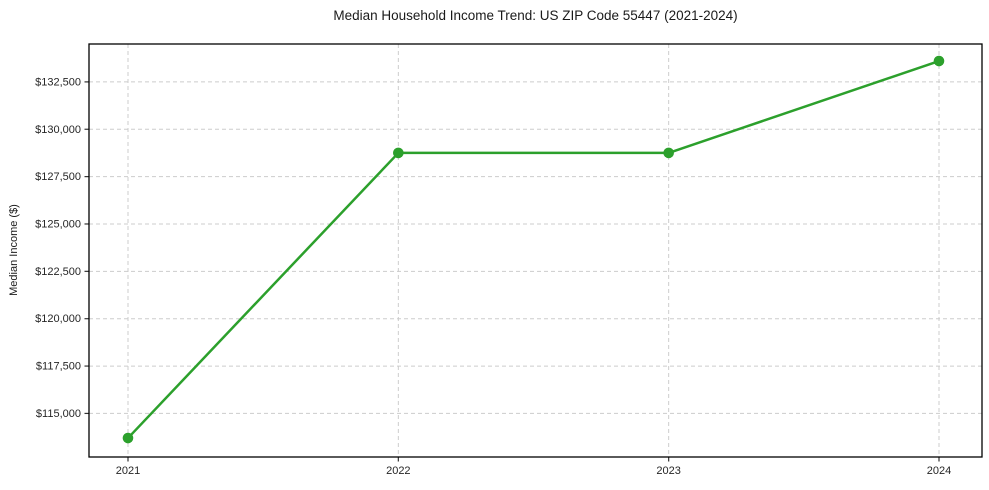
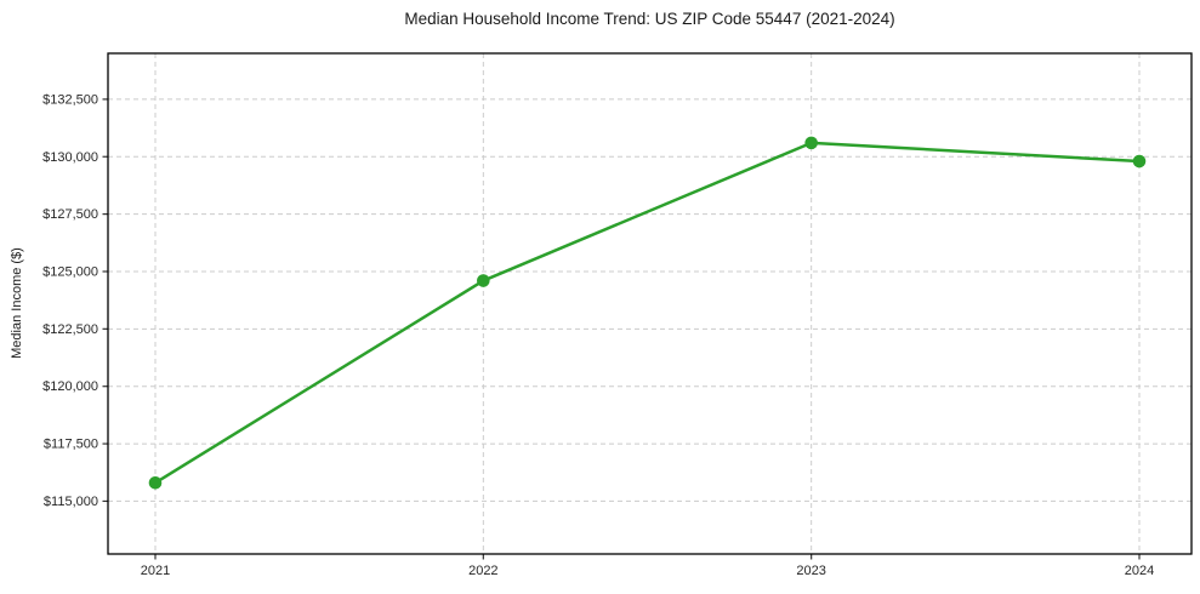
2021: $113700 -> $115800
2022: $128800 -> $124600
2023: $128800 -> $130600
2024: $133600 -> $129800
